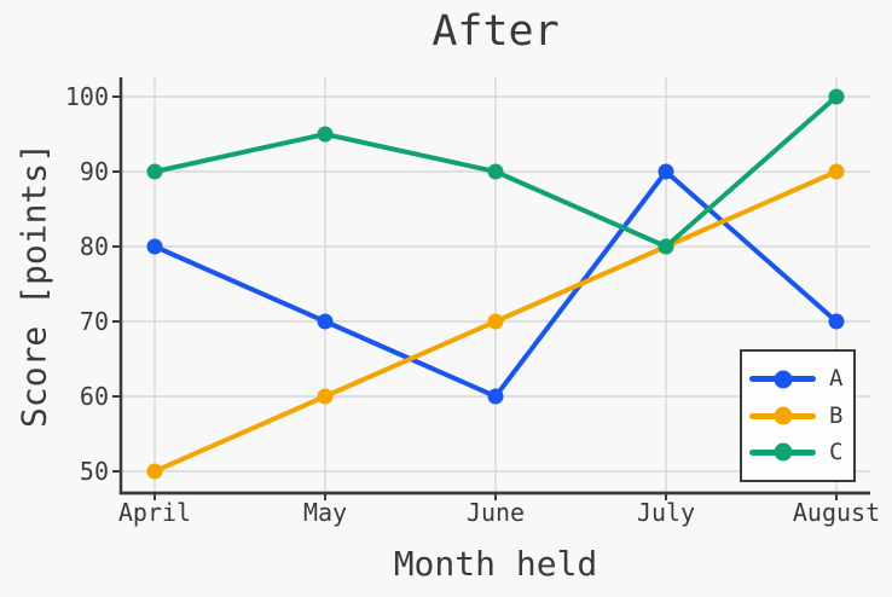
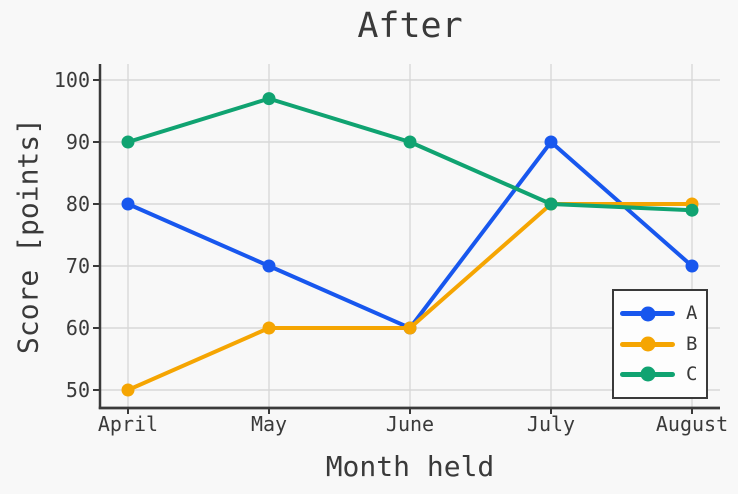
C/May: 95 -> 97
B/June: 70 -> 60
B/August: 90 -> 80
C/August: 100 -> 79
